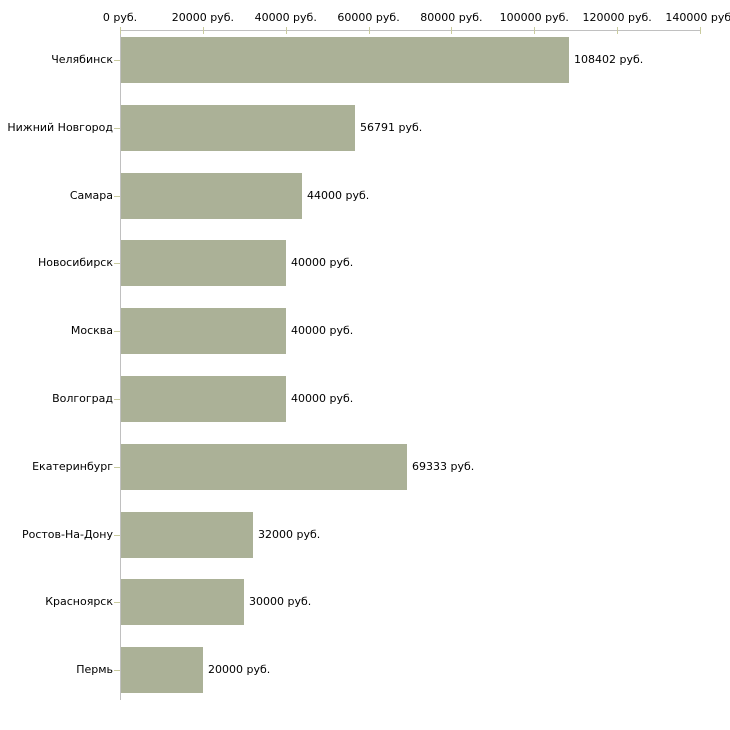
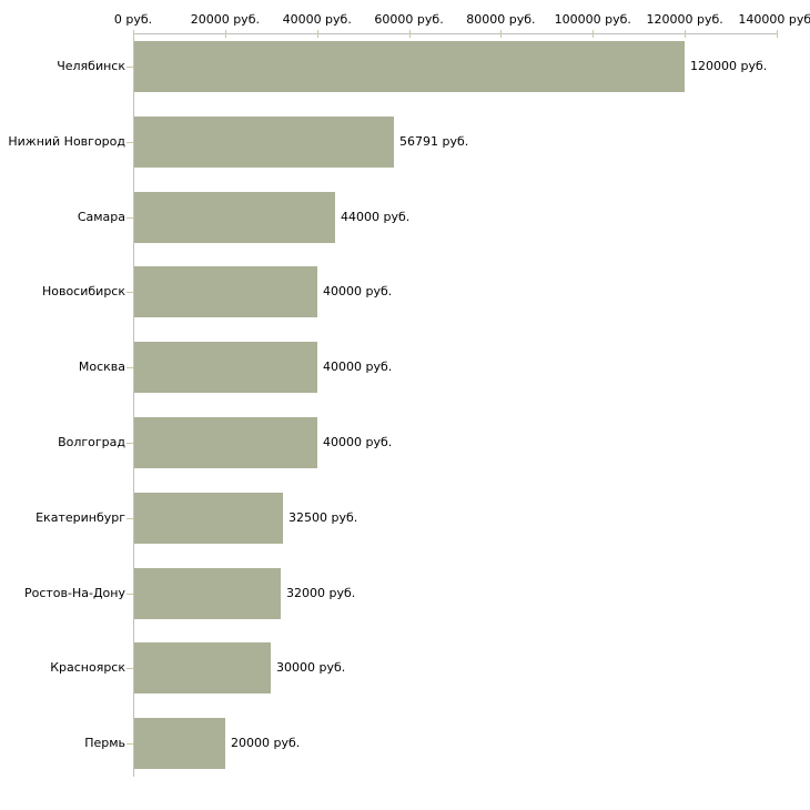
Челябинск: 108402 -> 120000
Екатеринбург: 69333 -> 32500
